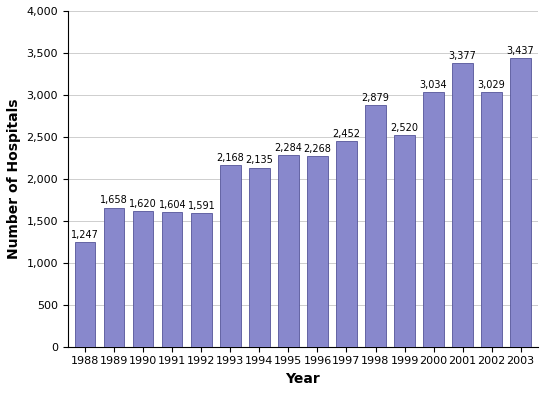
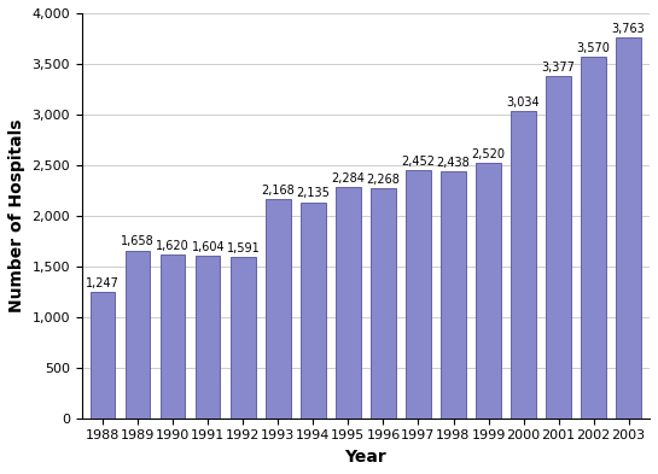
1998: 2,879 -> 2,438
2002: 3,029 -> 3,570
2003: 3,437 -> 3,763
